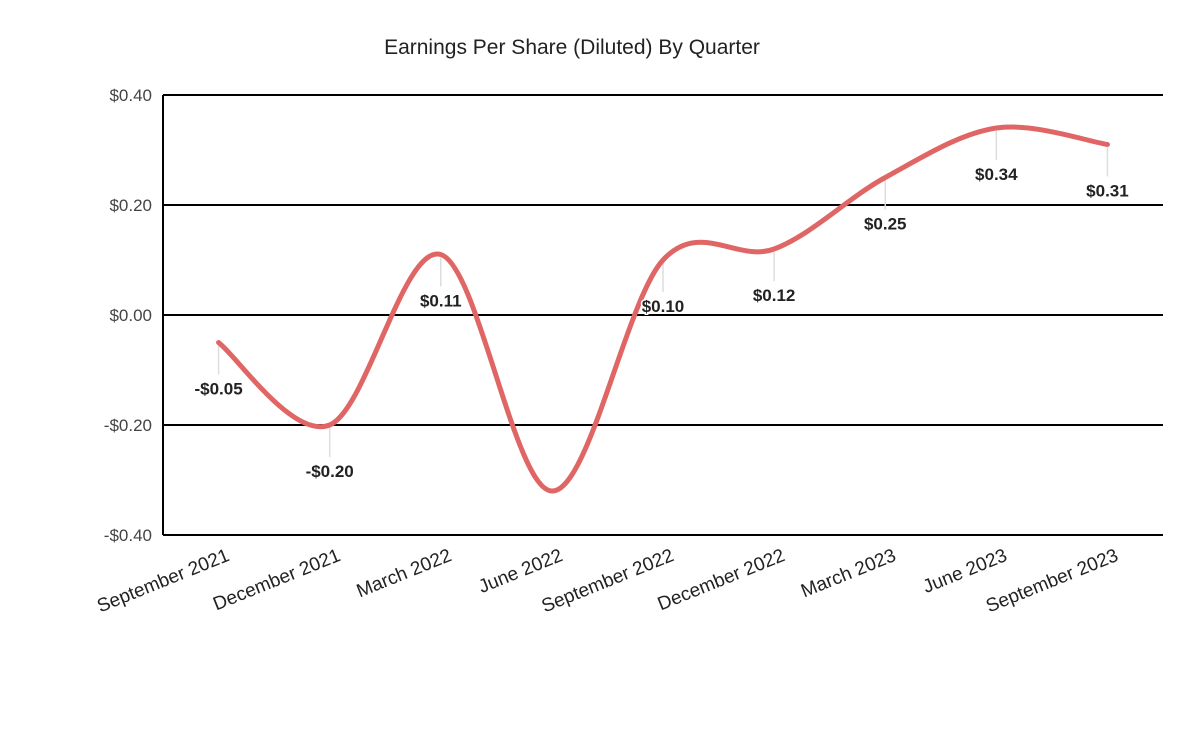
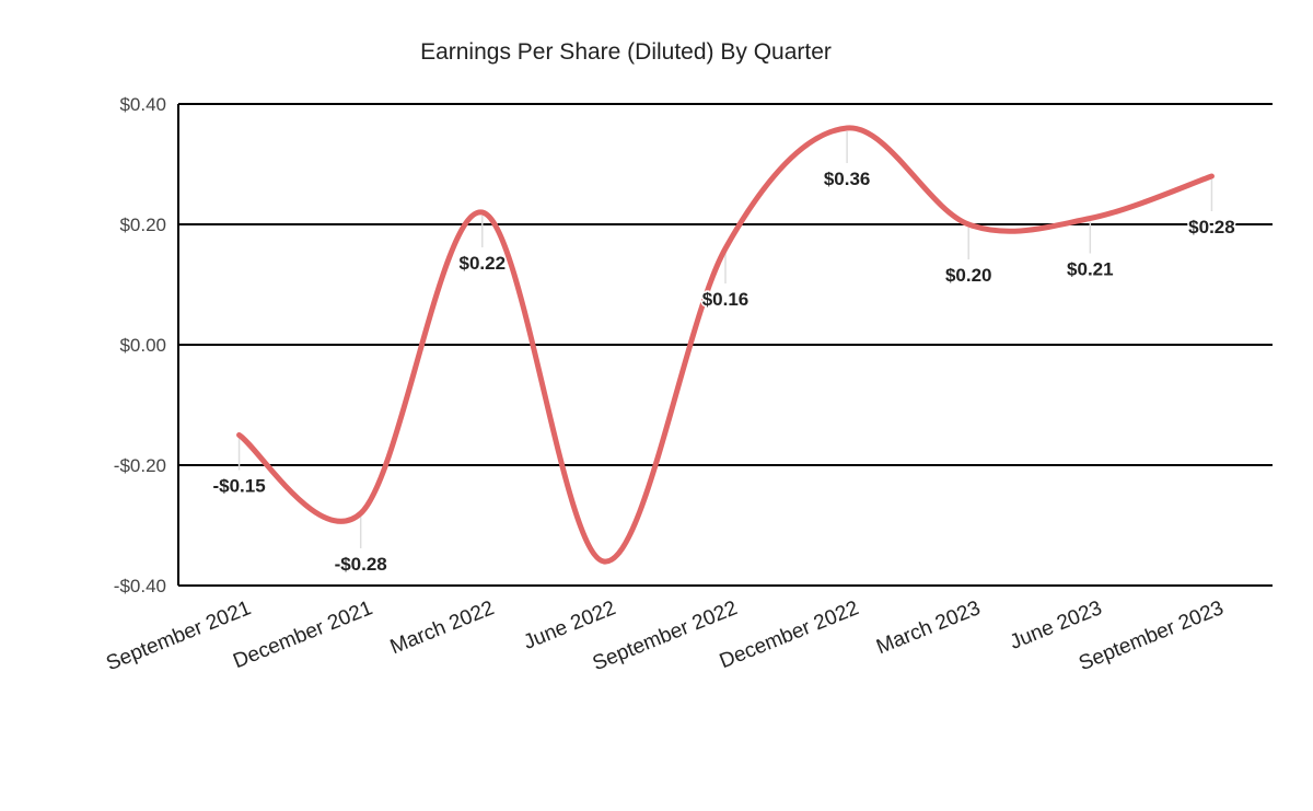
September 2021: -$0.05 -> -$0.15
December 2021: -$0.20 -> -$0.28
March 2022: $0.11 -> $0.22
June 2022: -$0.32 -> -$0.36
September 2022: $0.10 -> $0.16
December 2022: $0.12 -> $0.36
March 2023: $0.25 -> $0.20
June 2023: $0.34 -> $0.21
September 2023: $0.31 -> $0.28
